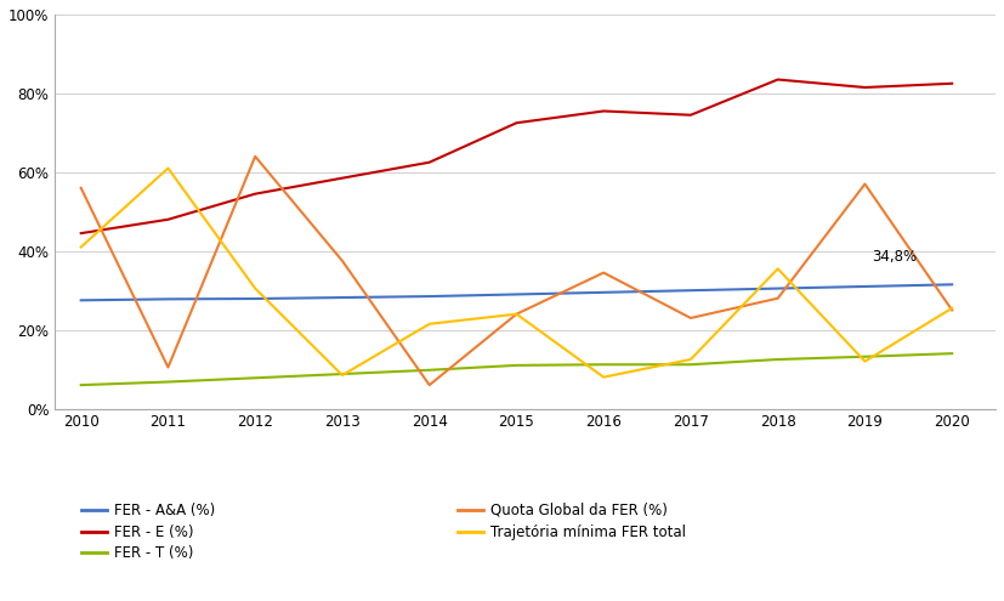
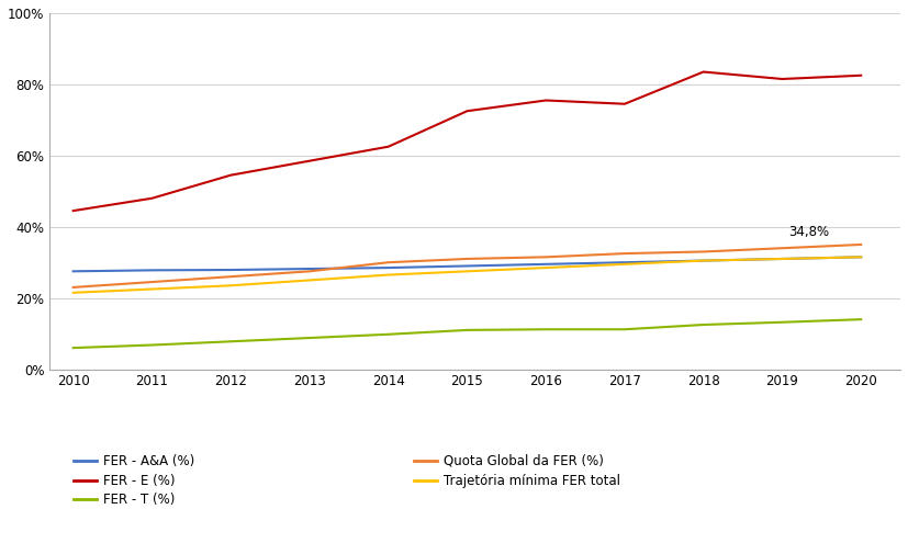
Quota Global da FER (%)/2010: 56.0% -> 23.0%
Trajetória mínima FER total/2010: 41.0% -> 21.5%
Quota Global da FER (%)/2011: 10.5% -> 24.5%
Trajetória mínima FER total/2011: 61.0% -> 22.5%
Quota Global da FER (%)/2012: 64.0% -> 26.0%
Trajetória mínima FER total/2012: 30.5% -> 23.5%
Quota Global da FER (%)/2013: 37.5% -> 27.5%
Trajetória mínima FER total/2013: 8.5% -> 25.0%
Quota Global da FER (%)/2014: 6.0% -> 30.0%
Trajetória mínima FER total/2014: 21.5% -> 26.5%
Quota Global da FER (%)/2015: 24.0% -> 31.0%
Trajetória mínima FER total/2015: 24.0% -> 27.5%
Quota Global da FER (%)/2016: 34.5% -> 31.5%
Trajetória mínima FER total/2016: 8.0% -> 28.5%
Quota Global da FER (%)/2017: 23.0% -> 32.5%
Trajetória mínima FER total/2017: 12.5% -> 29.5%
Quota Global da FER (%)/2018: 28.0% -> 33.0%
Trajetória mínima FER total/2018: 35.5% -> 30.5%
Quota Global da FER (%)/2019: 57.0% -> 34.0%
Trajetória mínima FER total/2019: 12.0% -> 31.0%
Quota Global da FER (%)/2020: 25.0% -> 35.0%
Trajetória mínima FER total/2020: 25.5% -> 31.5%
